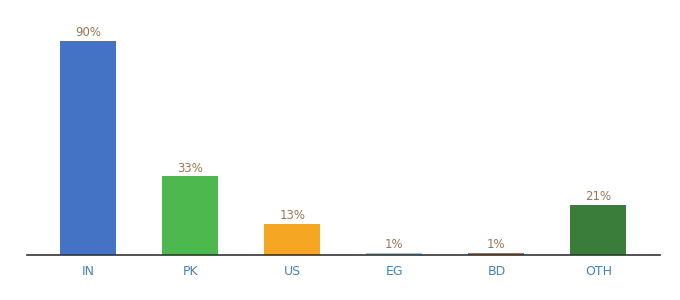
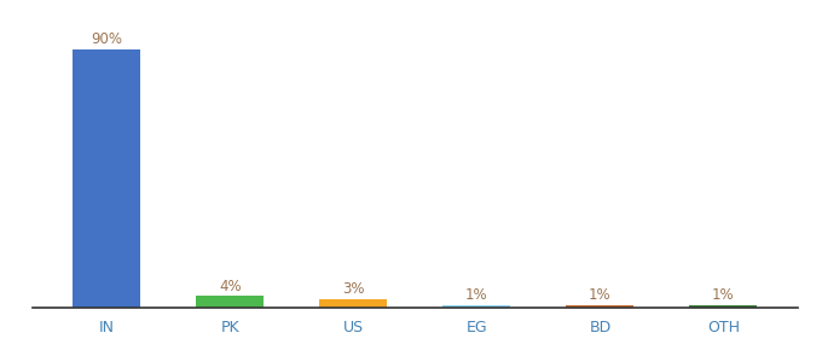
PK: 33% -> 4%
US: 13% -> 3%
OTH: 21% -> 1%
